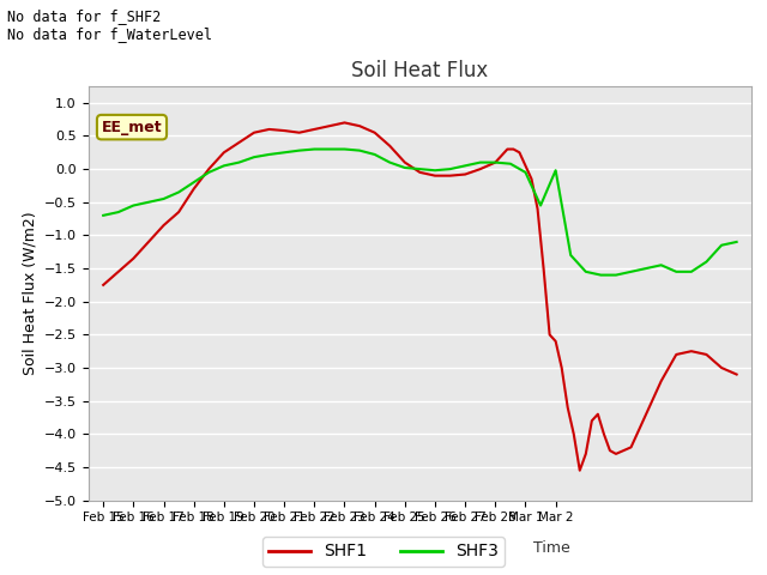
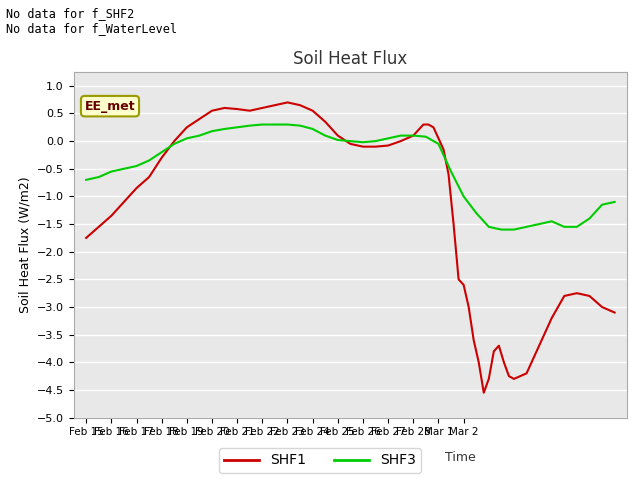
SHF3/Mar 2: -0.02 -> -1.00
